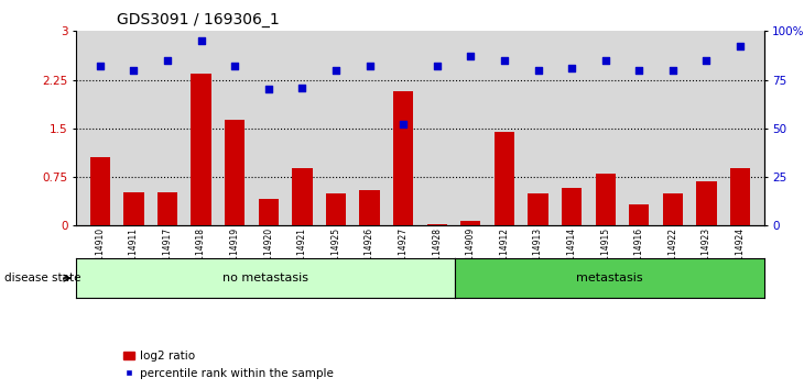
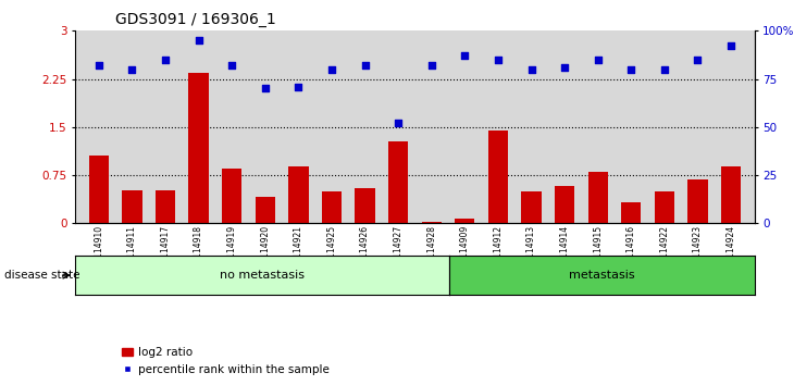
log2 ratio/GSM114919: 1.64 -> 0.85
log2 ratio/GSM114927: 2.08 -> 1.28
